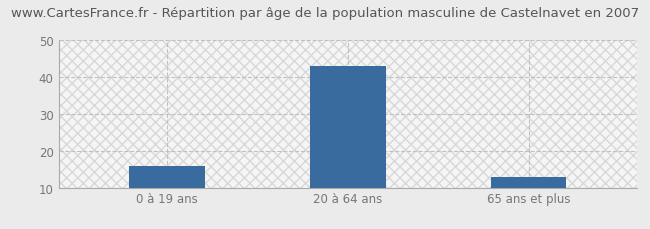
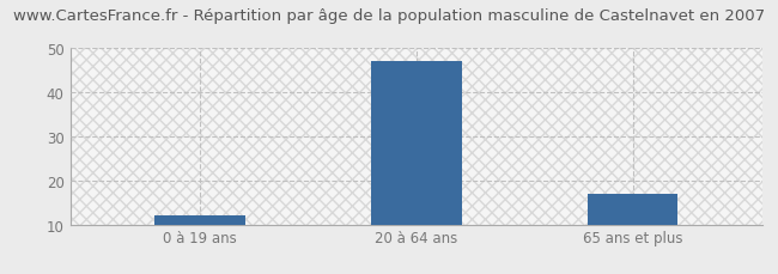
0 à 19 ans: 16 -> 12
20 à 64 ans: 43 -> 47
65 ans et plus: 13 -> 17
